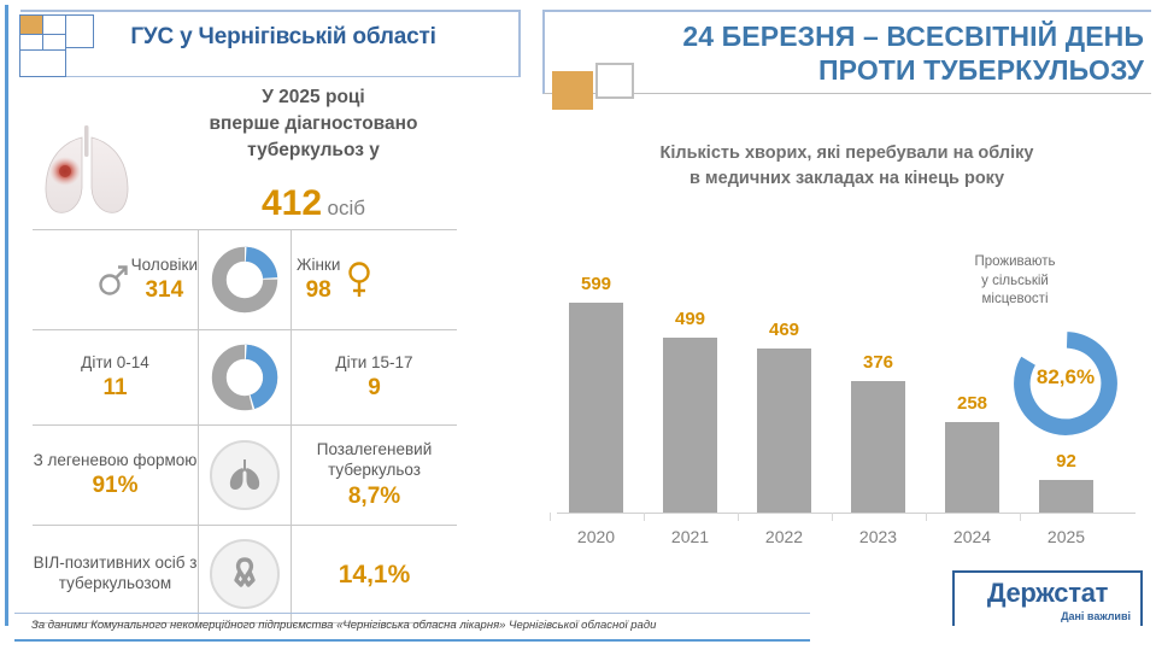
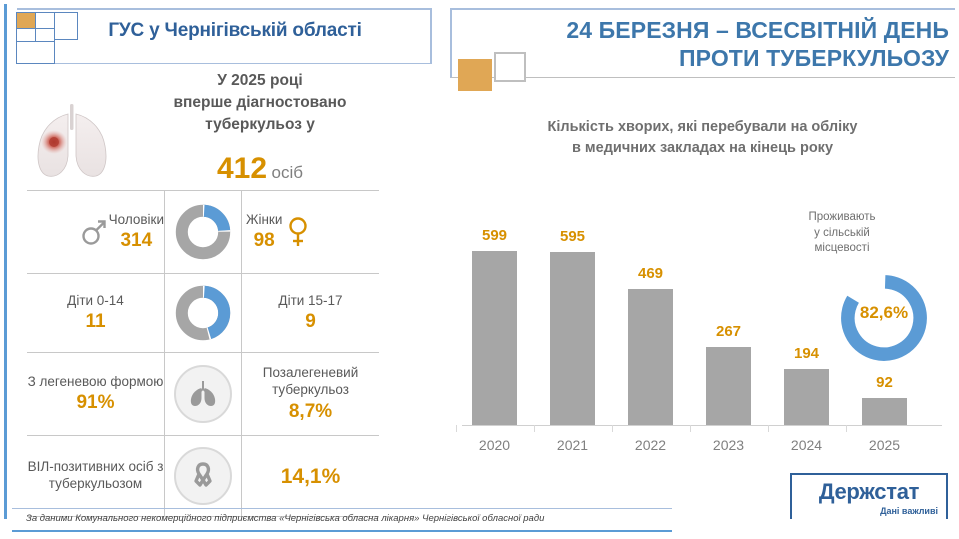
2021: 499 -> 595
2023: 376 -> 267
2024: 258 -> 194
